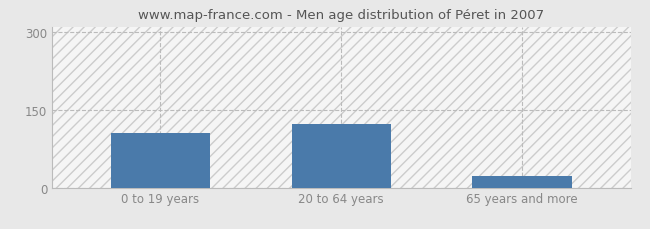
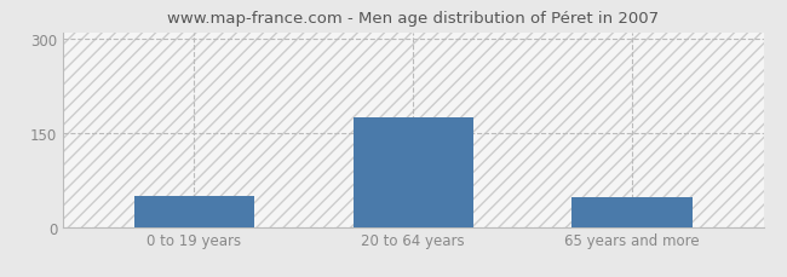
0 to 19 years: 106 -> 50
20 to 64 years: 122 -> 175
65 years and more: 22 -> 47
